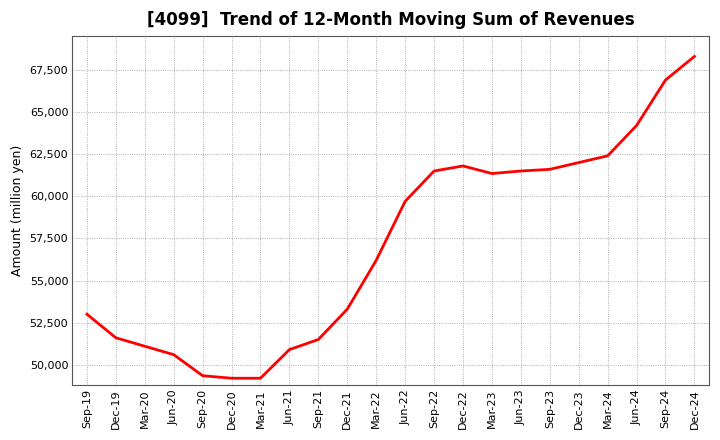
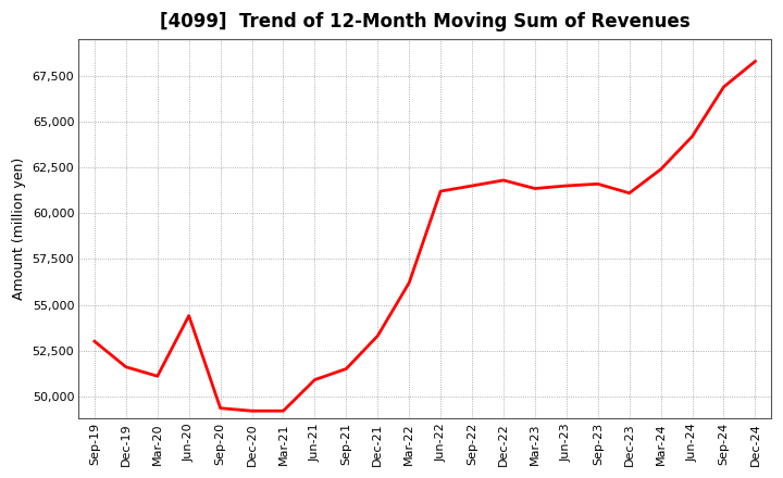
Jun-20: 50,600 -> 54,400
Jun-22: 59,700 -> 61,200
Dec-23: 62,000 -> 61,100
